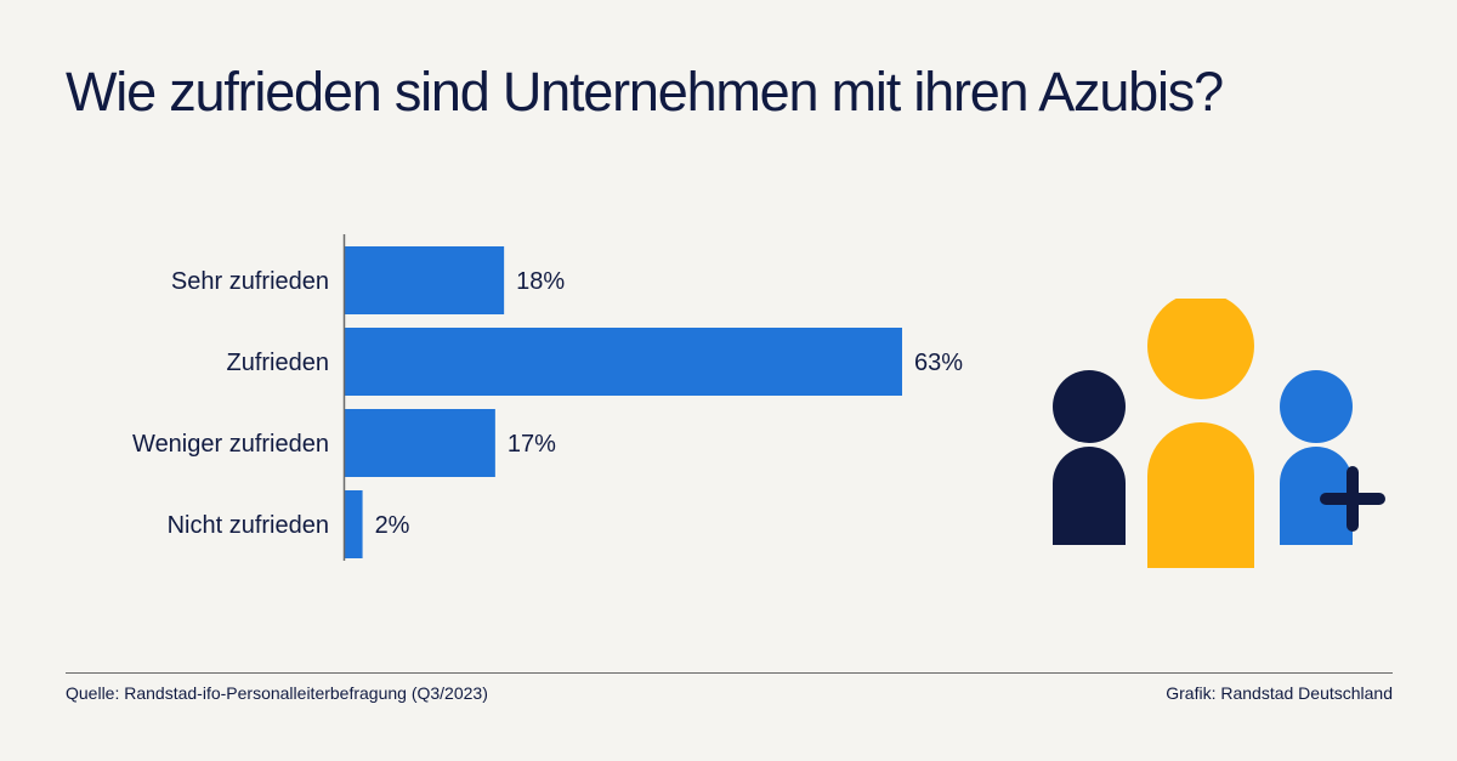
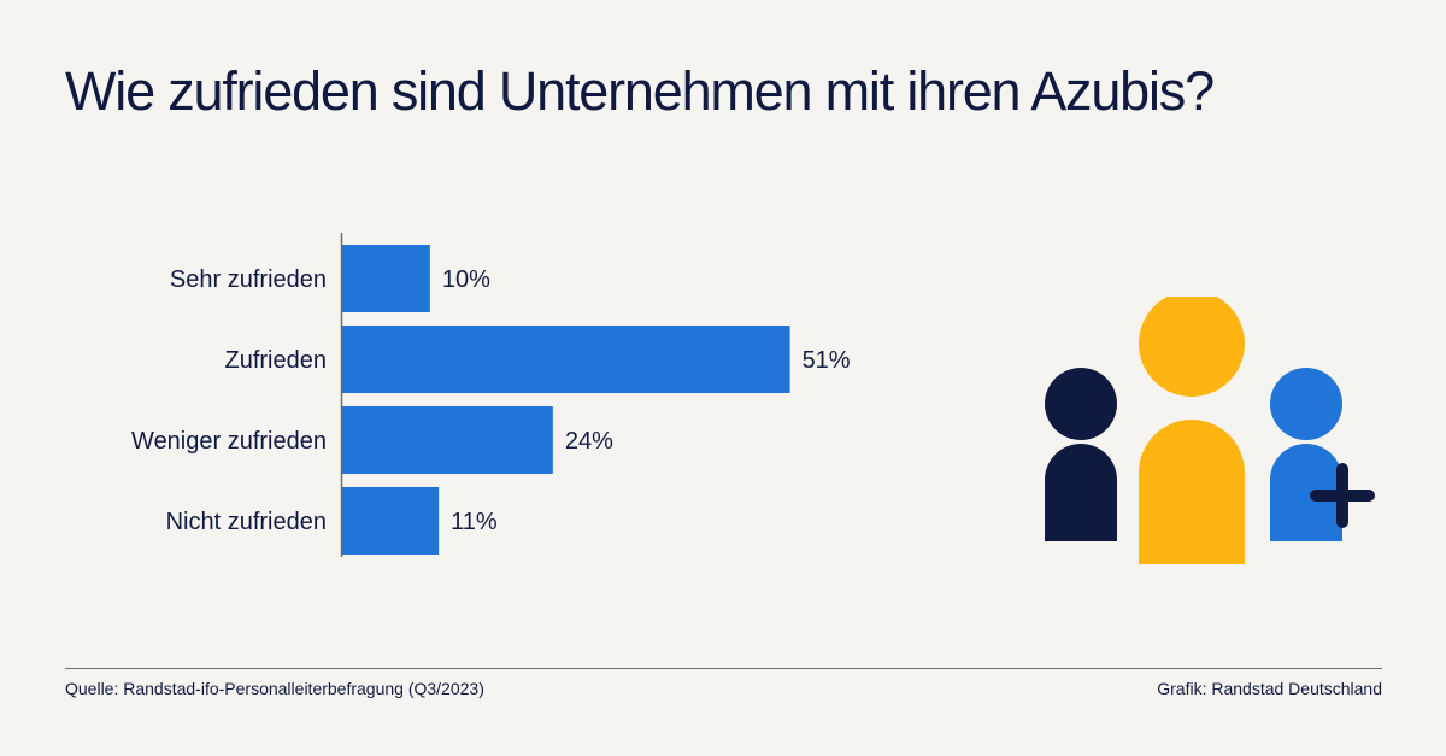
Sehr zufrieden: 18% -> 10%
Zufrieden: 63% -> 51%
Weniger zufrieden: 17% -> 24%
Nicht zufrieden: 2% -> 11%
